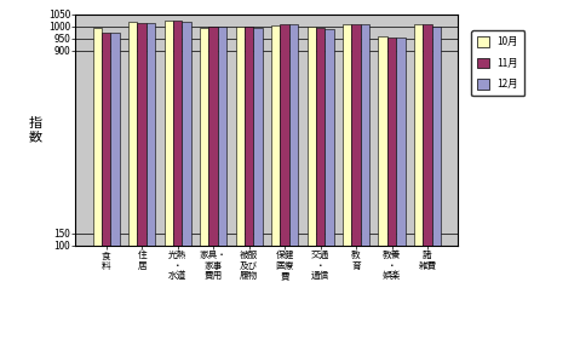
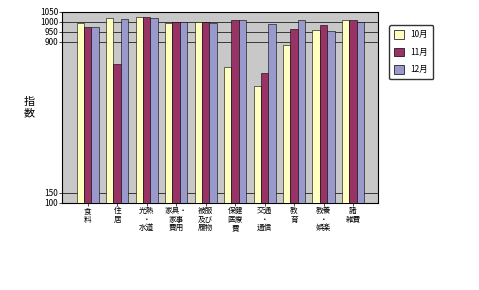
11月/住 居: 1013 -> 790
10月/保健 医療 費: 1005 -> 775
10月/交通 ・ 通信: 1000 -> 680
11月/交通 ・ 通信: 991 -> 745
10月/教 育: 1010 -> 885
11月/教 育: 1010 -> 965
11月/教養 ・ 娯楽: 952 -> 985
